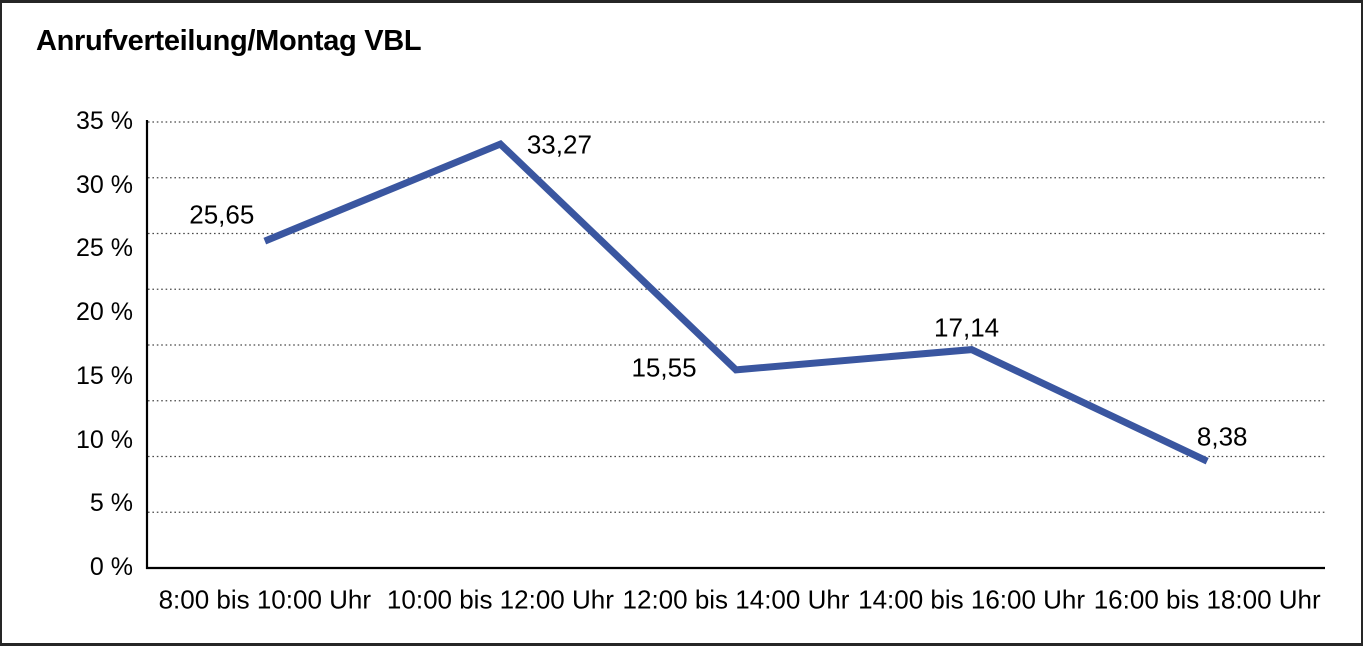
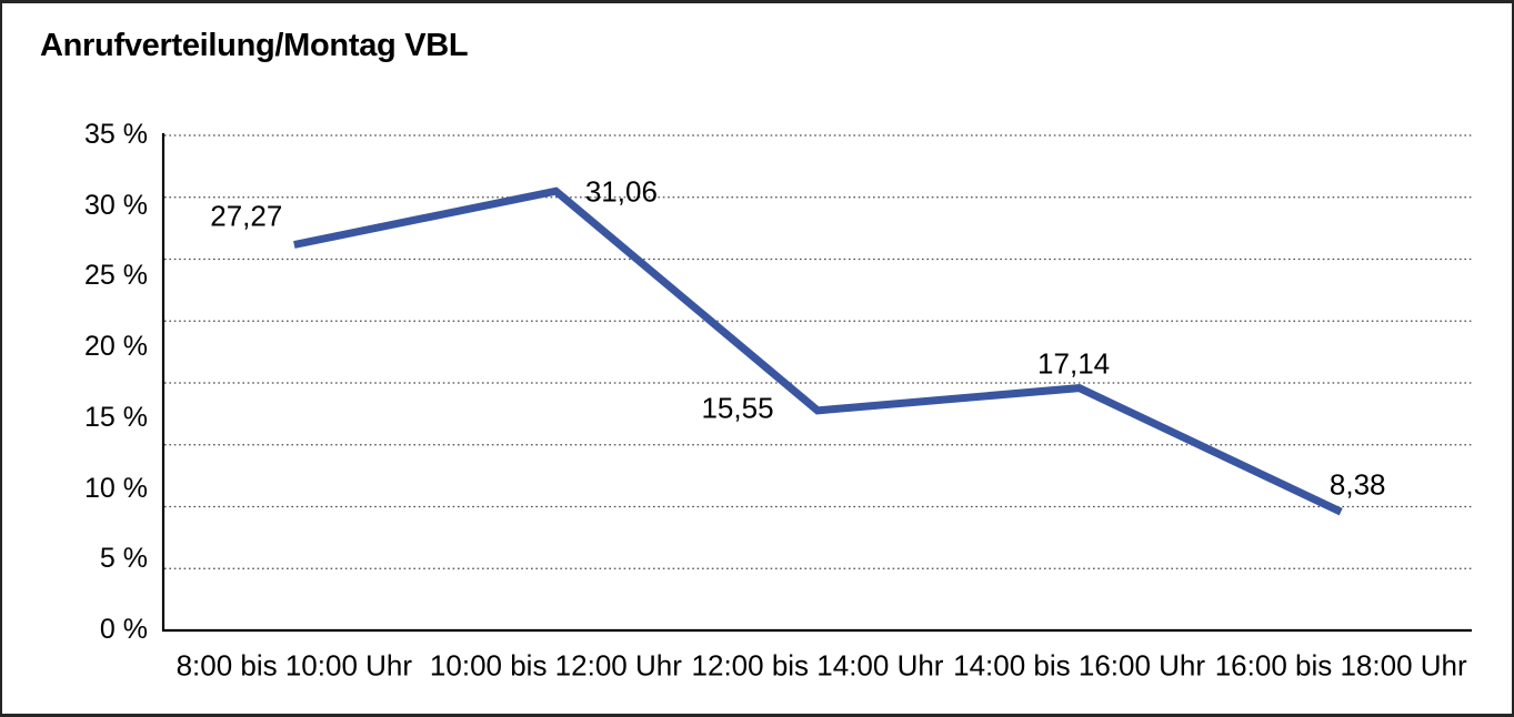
8:00 bis 10:00 Uhr: 25,65 -> 27,27
10:00 bis 12:00 Uhr: 33,27 -> 31,06
